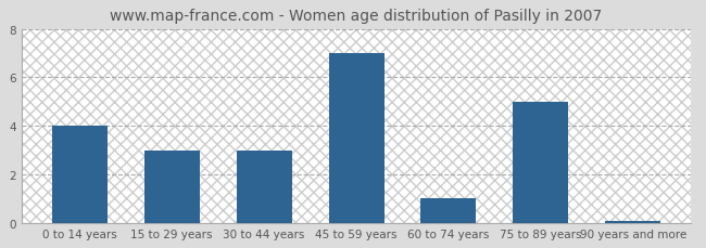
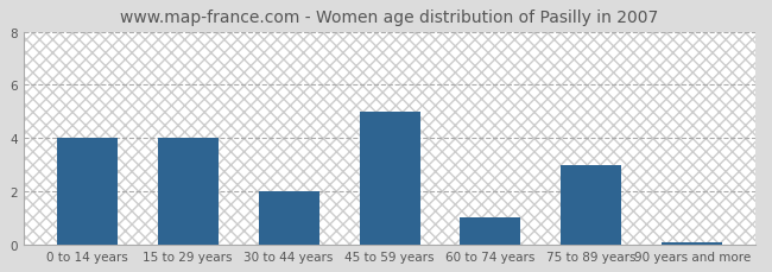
15 to 29 years: 3.00 -> 4.00
30 to 44 years: 3.00 -> 2.00
45 to 59 years: 7.00 -> 5.00
75 to 89 years: 5.00 -> 3.00
